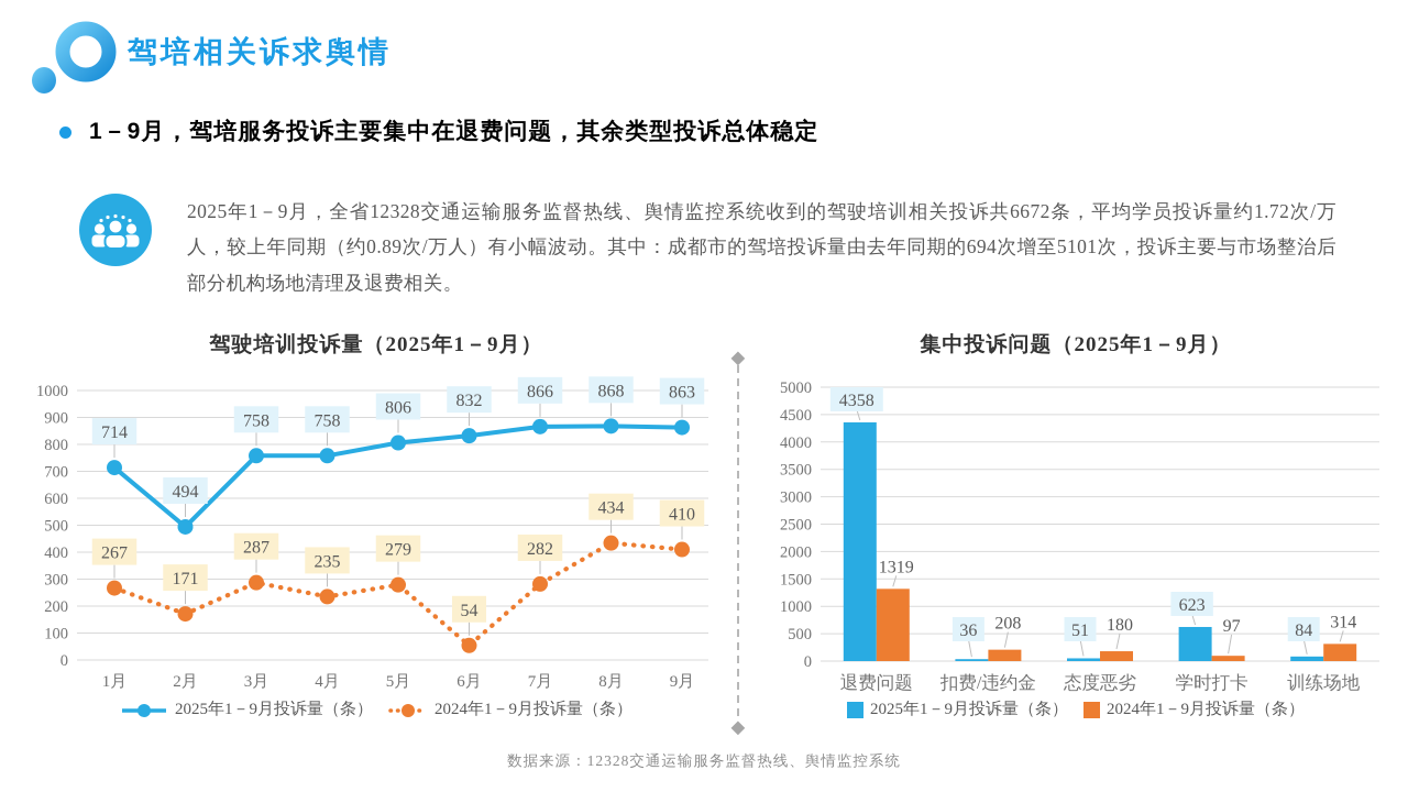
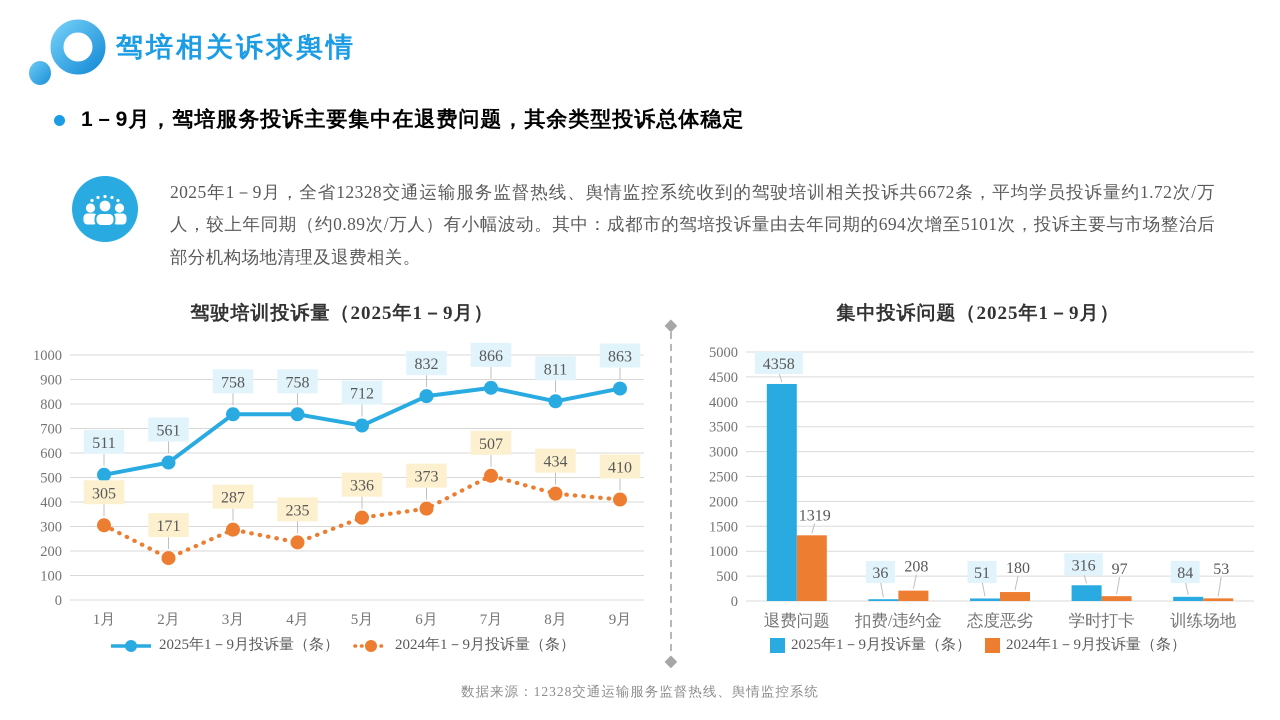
驾驶培训投诉量（2025年1－9月）/2025年1－9月投诉量（条）/1月: 714 -> 511
驾驶培训投诉量（2025年1－9月）/2024年1－9月投诉量（条）/1月: 267 -> 305
驾驶培训投诉量（2025年1－9月）/2025年1－9月投诉量（条）/2月: 494 -> 561
驾驶培训投诉量（2025年1－9月）/2025年1－9月投诉量（条）/5月: 806 -> 712
驾驶培训投诉量（2025年1－9月）/2024年1－9月投诉量（条）/5月: 279 -> 336
驾驶培训投诉量（2025年1－9月）/2024年1－9月投诉量（条）/6月: 54 -> 373
驾驶培训投诉量（2025年1－9月）/2024年1－9月投诉量（条）/7月: 282 -> 507
驾驶培训投诉量（2025年1－9月）/2025年1－9月投诉量（条）/8月: 868 -> 811
集中投诉问题（2025年1－9月）/2025年1－9月投诉量（条）/学时打卡: 623 -> 316
集中投诉问题（2025年1－9月）/2024年1－9月投诉量（条）/训练场地: 314 -> 53
